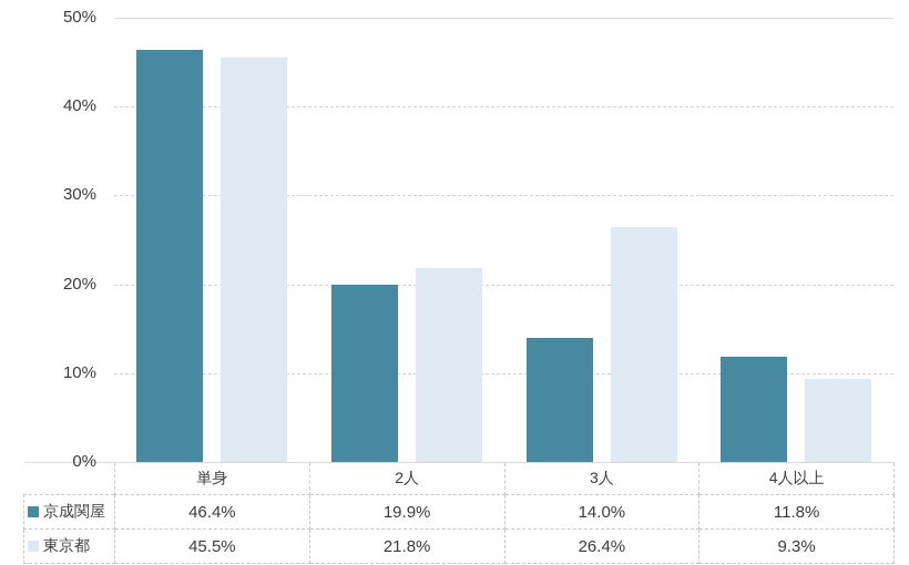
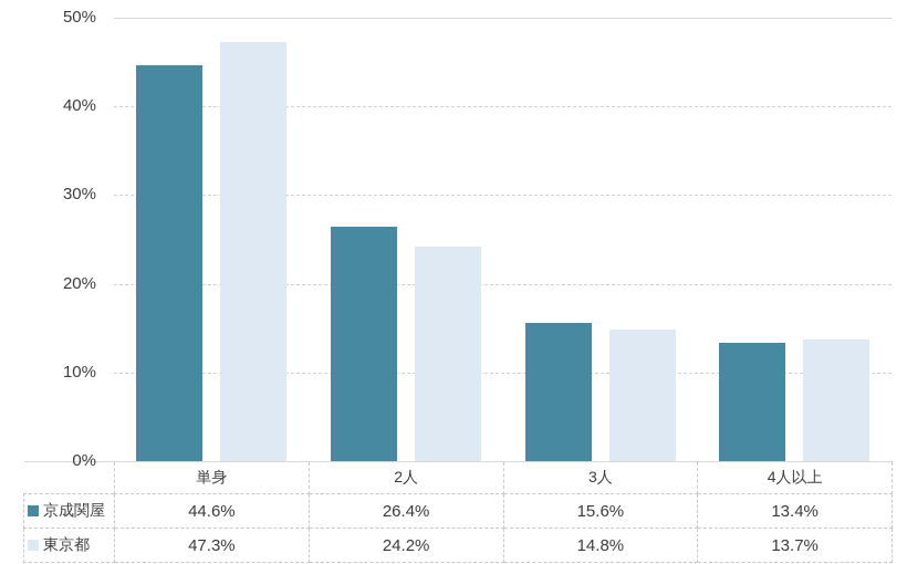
京成関屋/単身: 46.4% -> 44.6%
東京都/単身: 45.5% -> 47.3%
京成関屋/2人: 19.9% -> 26.4%
東京都/2人: 21.8% -> 24.2%
京成関屋/3人: 14.0% -> 15.6%
東京都/3人: 26.4% -> 14.8%
京成関屋/4人以上: 11.8% -> 13.4%
東京都/4人以上: 9.3% -> 13.7%
